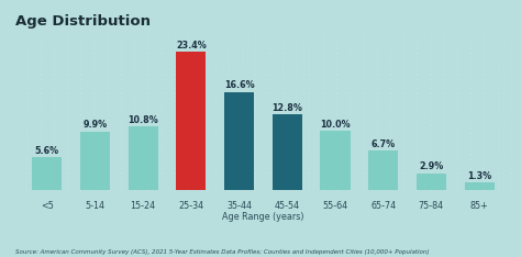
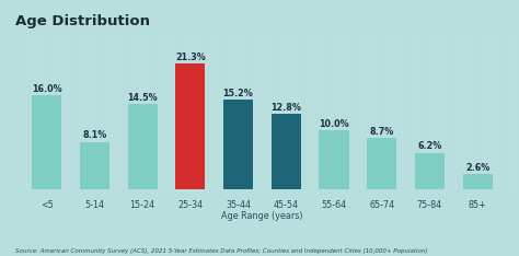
<5: 5.6% -> 16.0%
5-14: 9.9% -> 8.1%
15-24: 10.8% -> 14.5%
25-34: 23.4% -> 21.3%
35-44: 16.6% -> 15.2%
65-74: 6.7% -> 8.7%
75-84: 2.9% -> 6.2%
85+: 1.3% -> 2.6%
